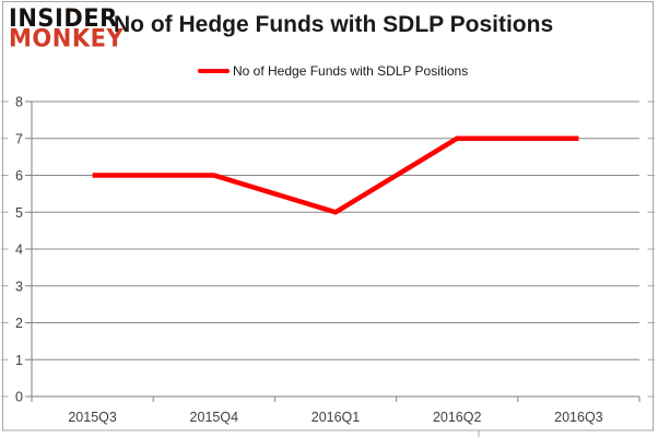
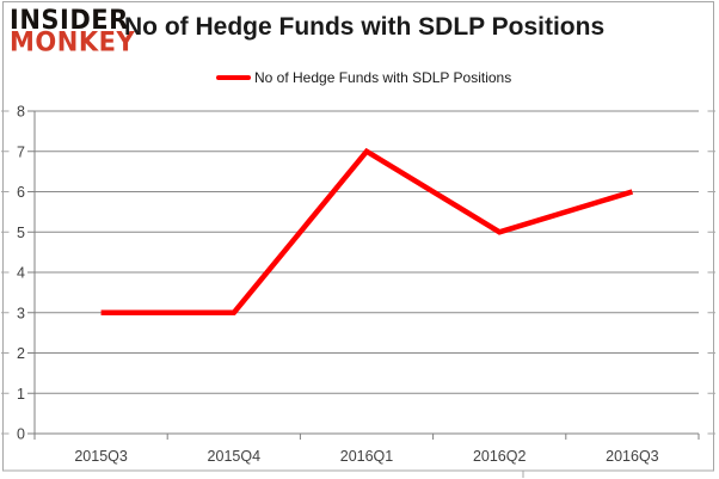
2015Q3: 6 -> 3
2015Q4: 6 -> 3
2016Q1: 5 -> 7
2016Q2: 7 -> 5
2016Q3: 7 -> 6
